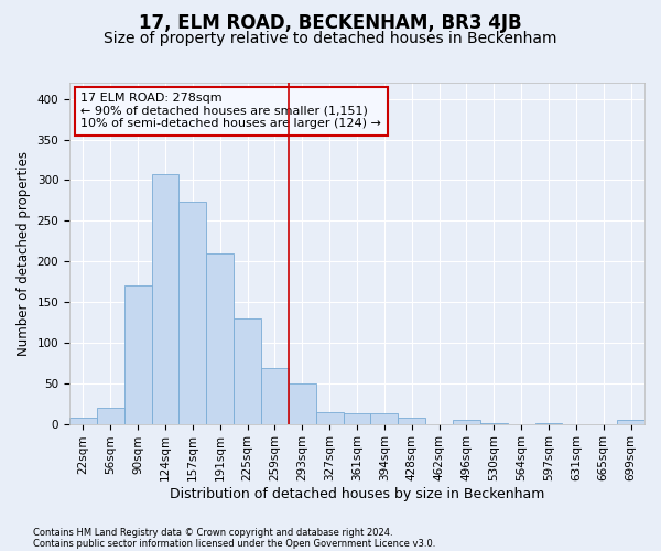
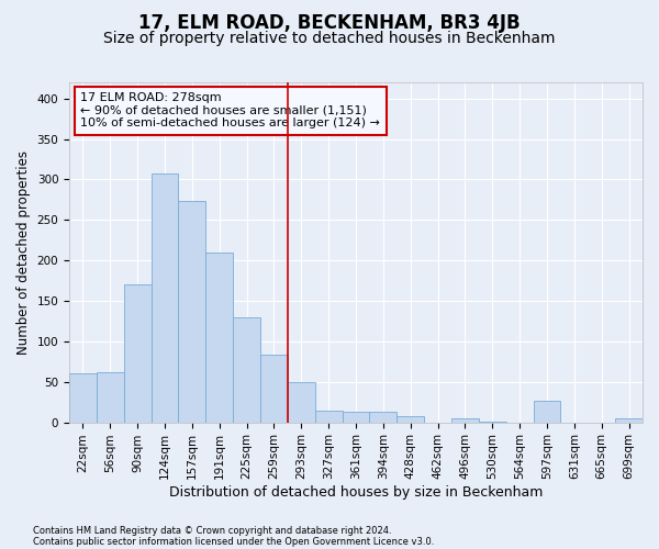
22sqm: 7 -> 60
56sqm: 20 -> 62
259sqm: 68 -> 84
597sqm: 1 -> 26
